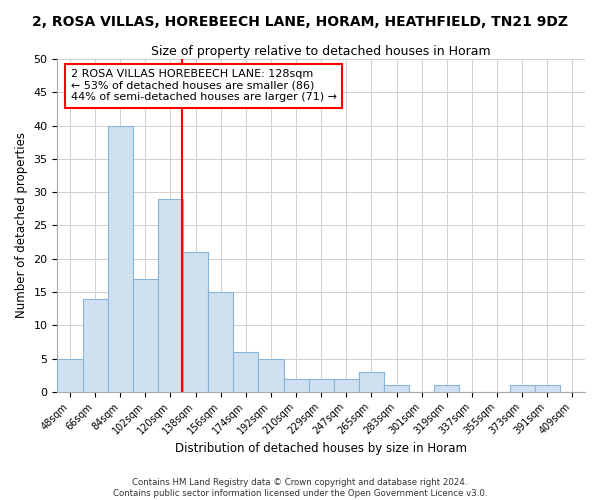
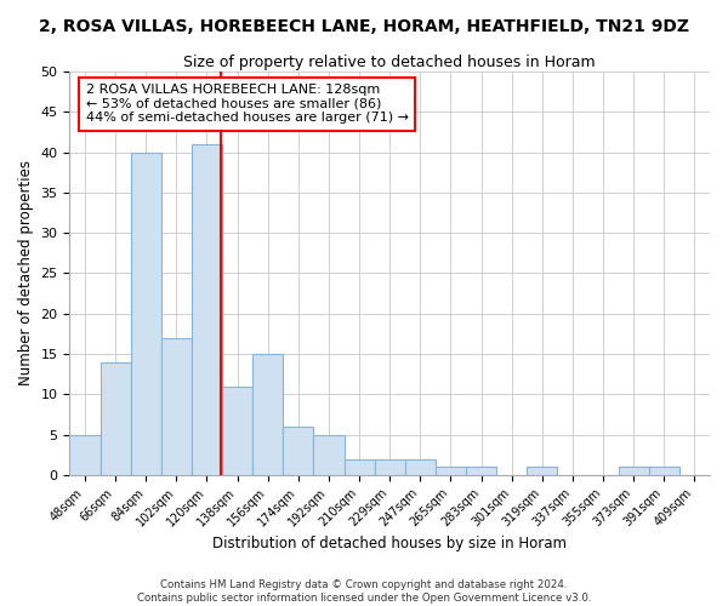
120sqm: 29 -> 41
138sqm: 21 -> 11
265sqm: 3 -> 1
